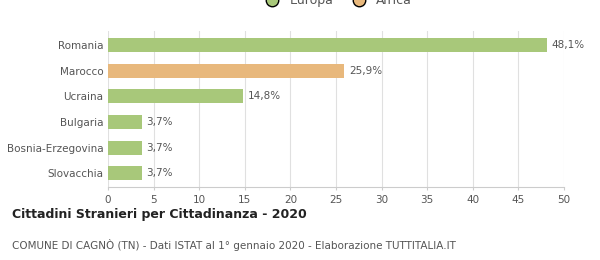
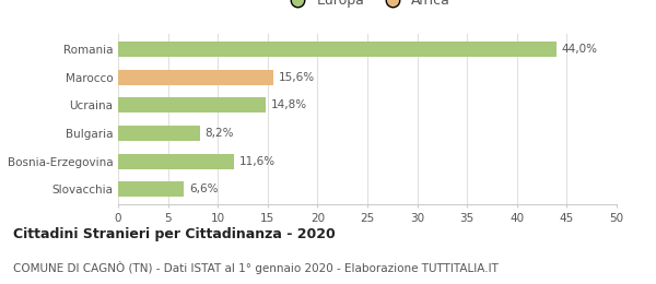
Romania: 48,1% -> 44,0%
Marocco: 25,9% -> 15,6%
Bulgaria: 3,7% -> 8,2%
Bosnia-Erzegovina: 3,7% -> 11,6%
Slovacchia: 3,7% -> 6,6%
